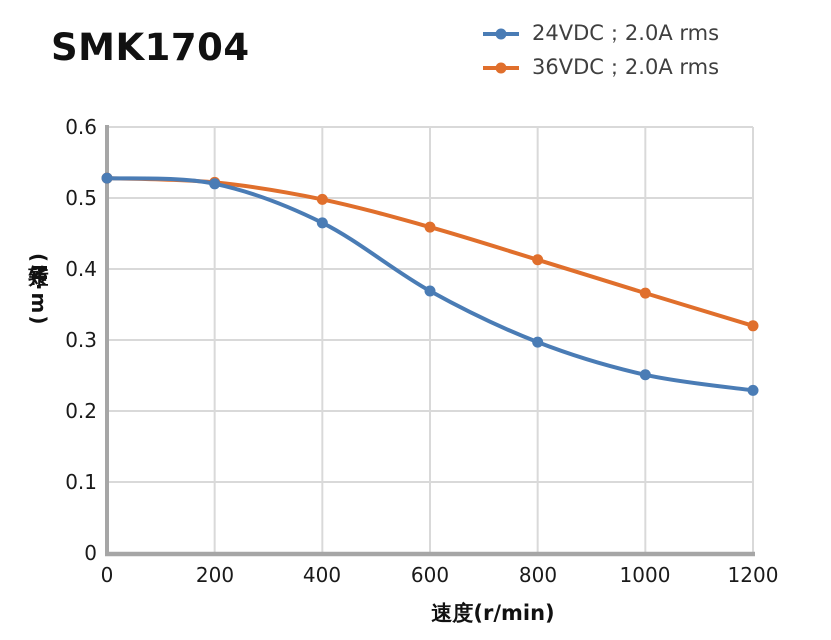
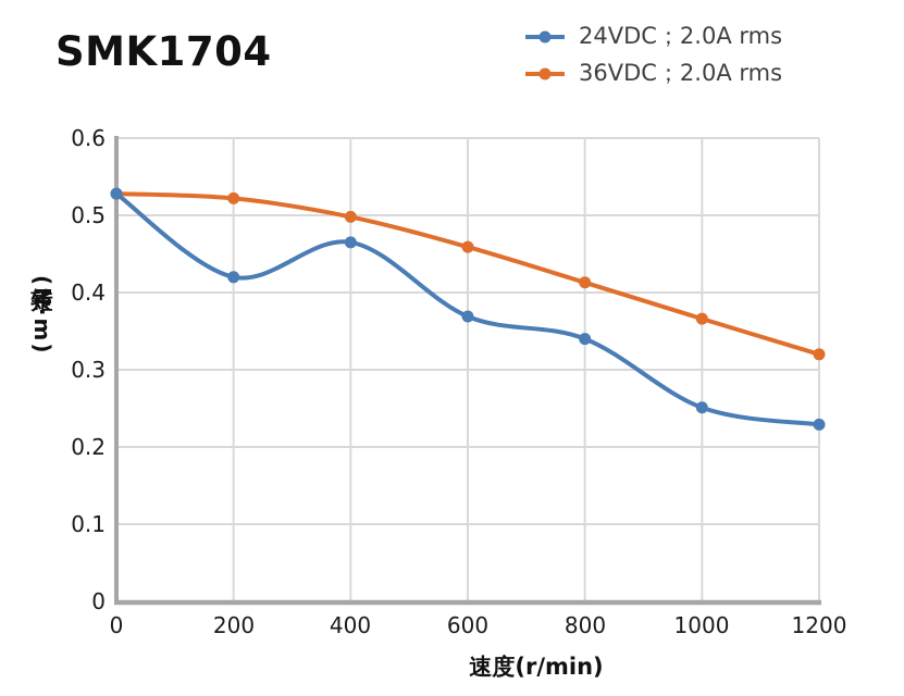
24VDC；2.0A rms/200: 0.52 -> 0.42
24VDC；2.0A rms/800: 0.30 -> 0.34
